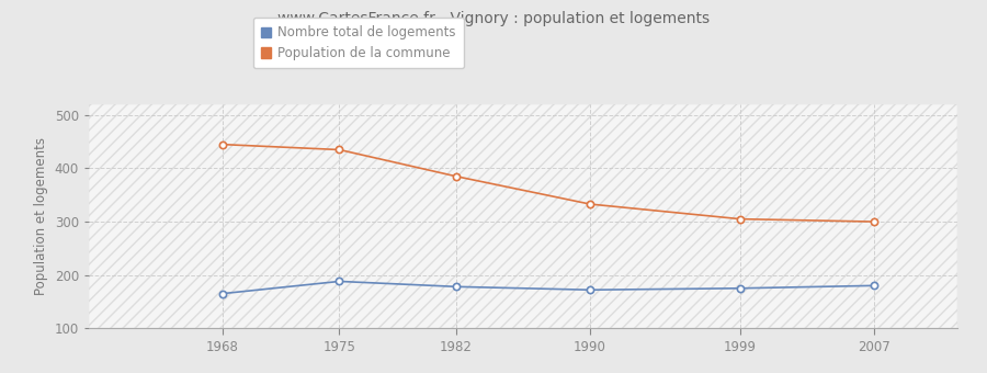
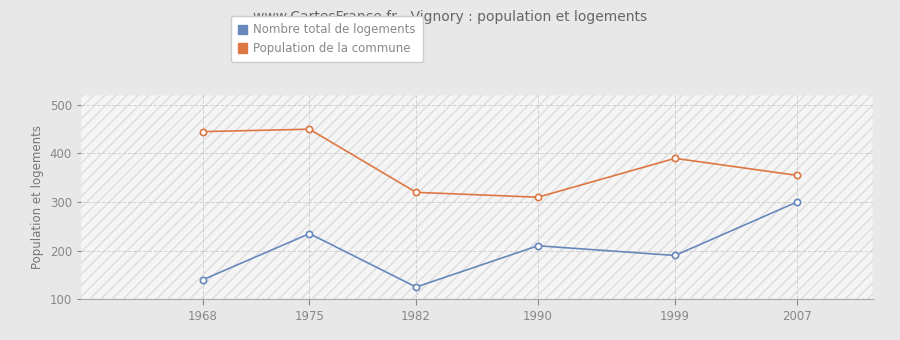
Nombre total de logements/1968: 165 -> 140
Nombre total de logements/1975: 188 -> 235
Population de la commune/1975: 435 -> 450
Nombre total de logements/1982: 178 -> 125
Population de la commune/1982: 385 -> 320
Nombre total de logements/1990: 172 -> 210
Population de la commune/1990: 333 -> 310
Nombre total de logements/1999: 175 -> 190
Population de la commune/1999: 305 -> 390
Nombre total de logements/2007: 180 -> 300
Population de la commune/2007: 300 -> 355
